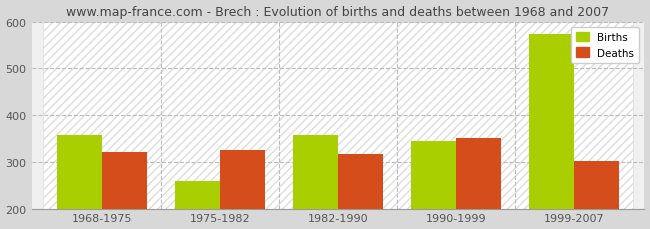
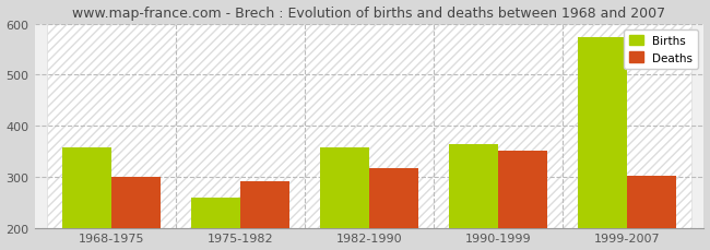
Deaths/1968-1975: 320 -> 299
Deaths/1975-1982: 325 -> 292
Births/1990-1999: 345 -> 363
